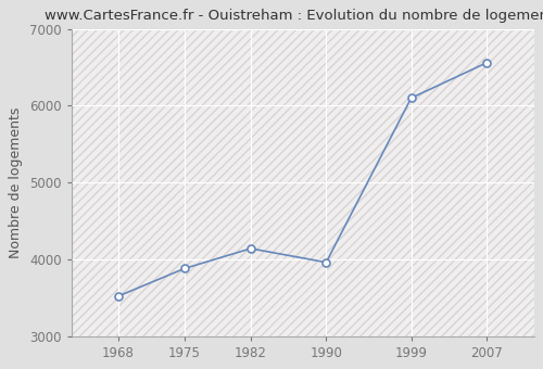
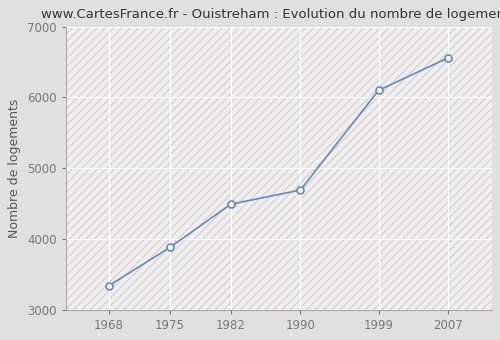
1968: 3520 -> 3340
1982: 4140 -> 4490
1990: 3960 -> 4690
